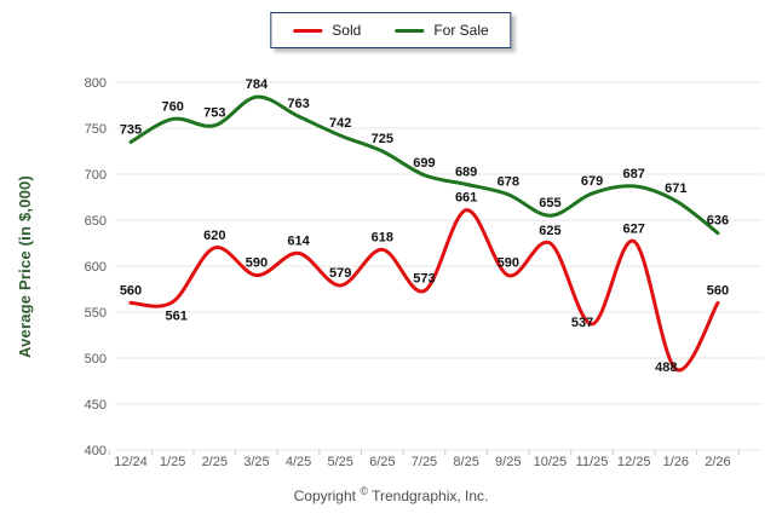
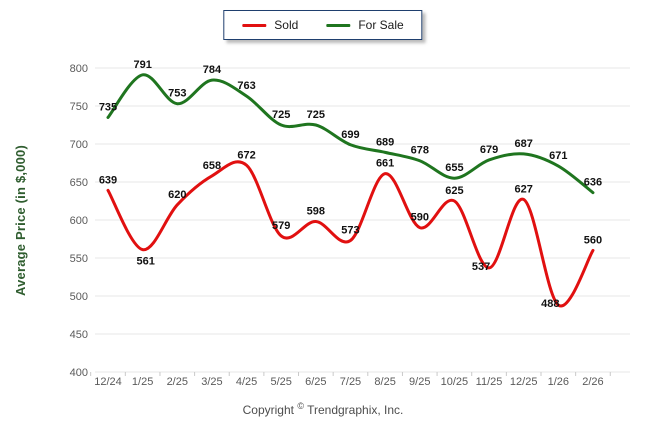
Sold/12/24: 560 -> 639
For Sale/1/25: 760 -> 791
Sold/3/25: 590 -> 658
Sold/4/25: 614 -> 672
For Sale/5/25: 742 -> 725
Sold/6/25: 618 -> 598
